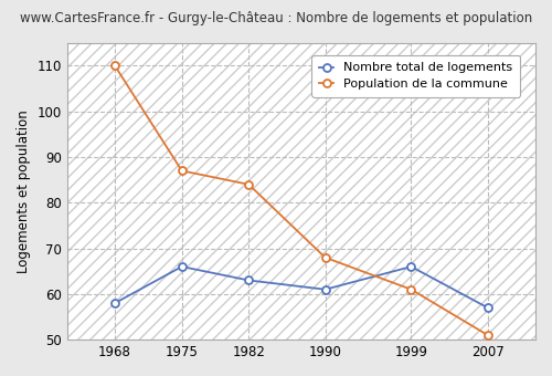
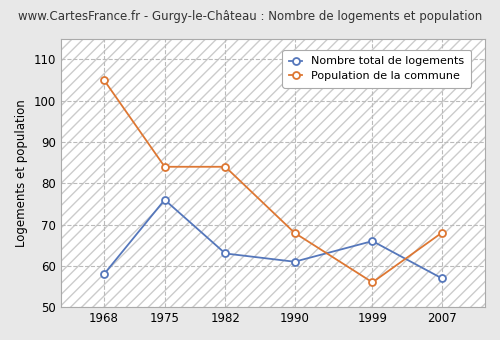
Population de la commune/1968: 110 -> 105
Nombre total de logements/1975: 66 -> 76
Population de la commune/1975: 87 -> 84
Population de la commune/1999: 61 -> 56
Population de la commune/2007: 51 -> 68
